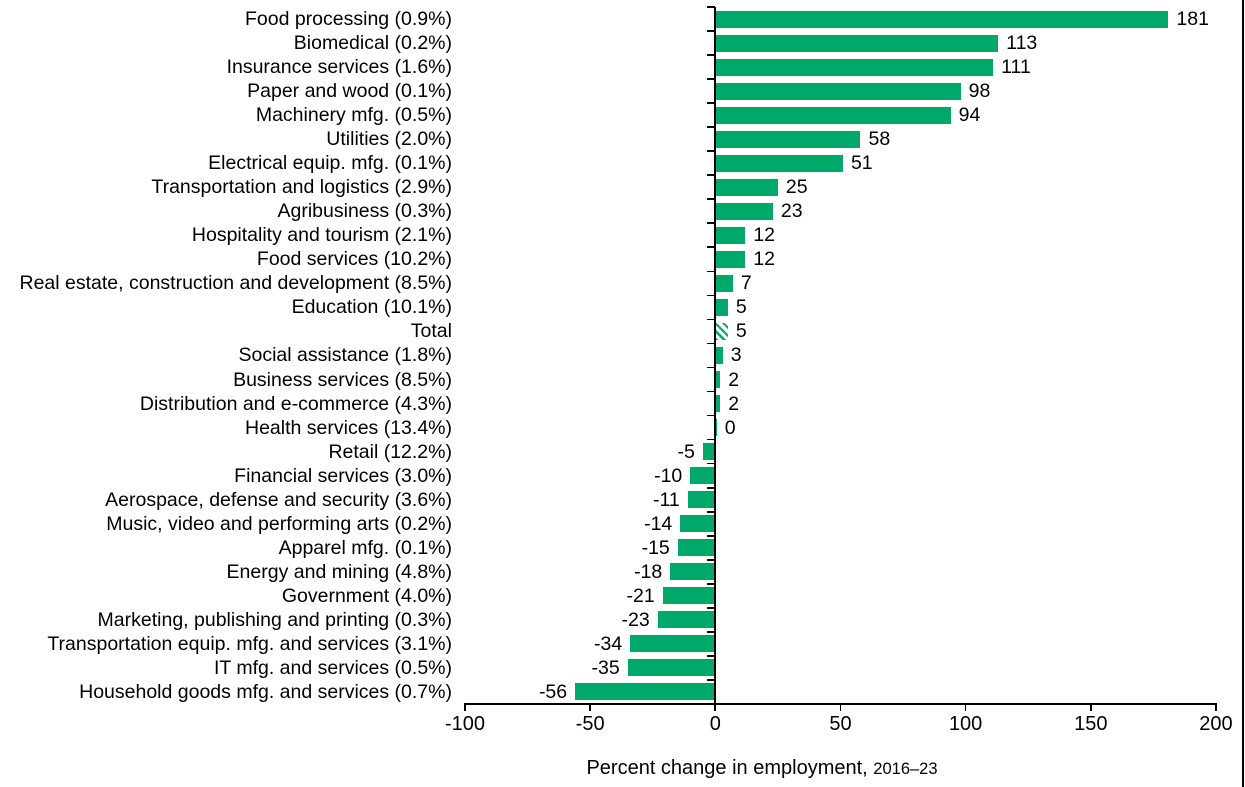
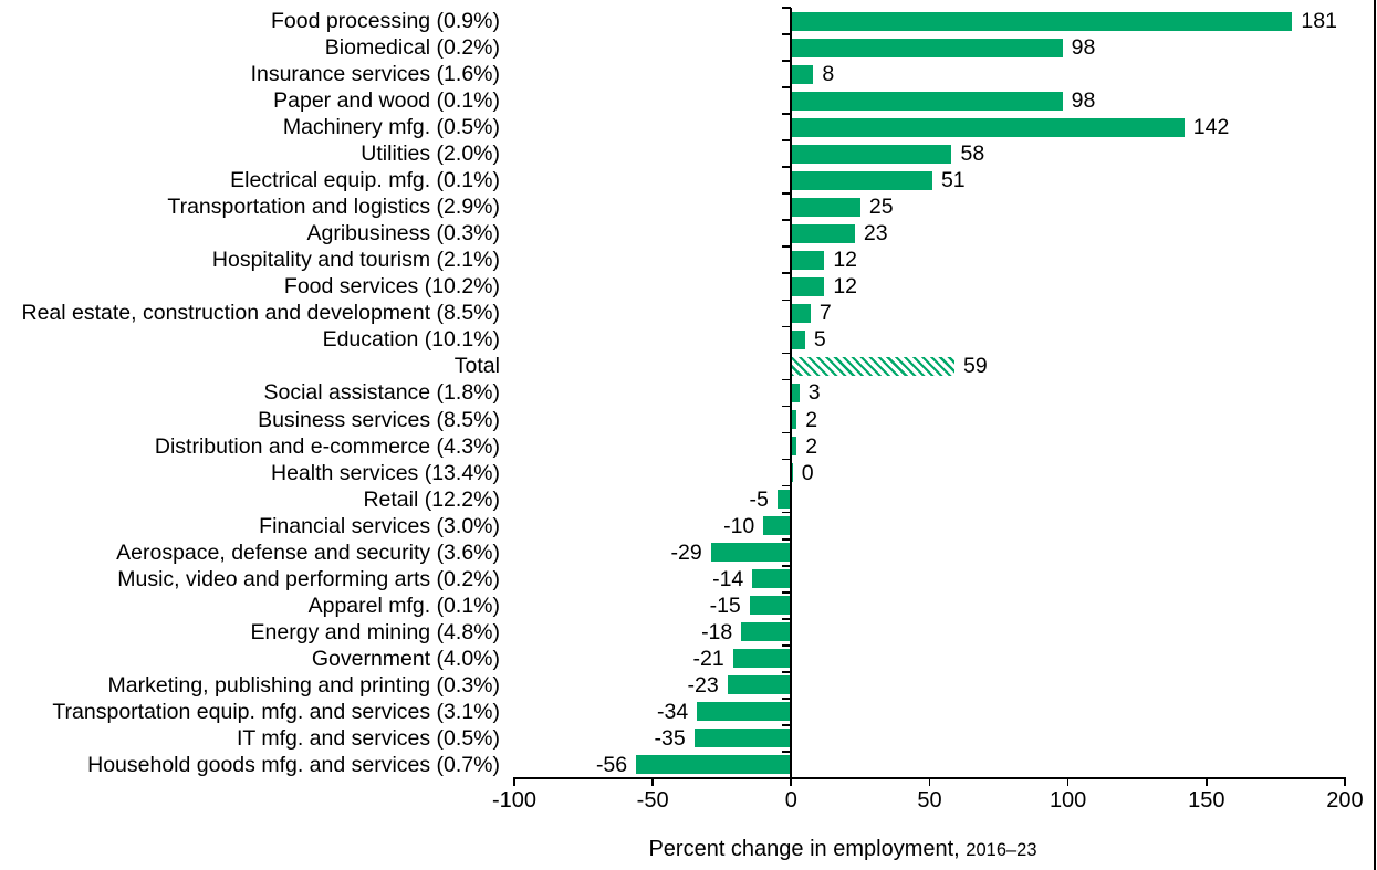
Biomedical (0.2%): 113 -> 98
Insurance services (1.6%): 111 -> 8
Machinery mfg. (0.5%): 94 -> 142
Total: 5 -> 59
Aerospace, defense and security (3.6%): -11 -> -29
